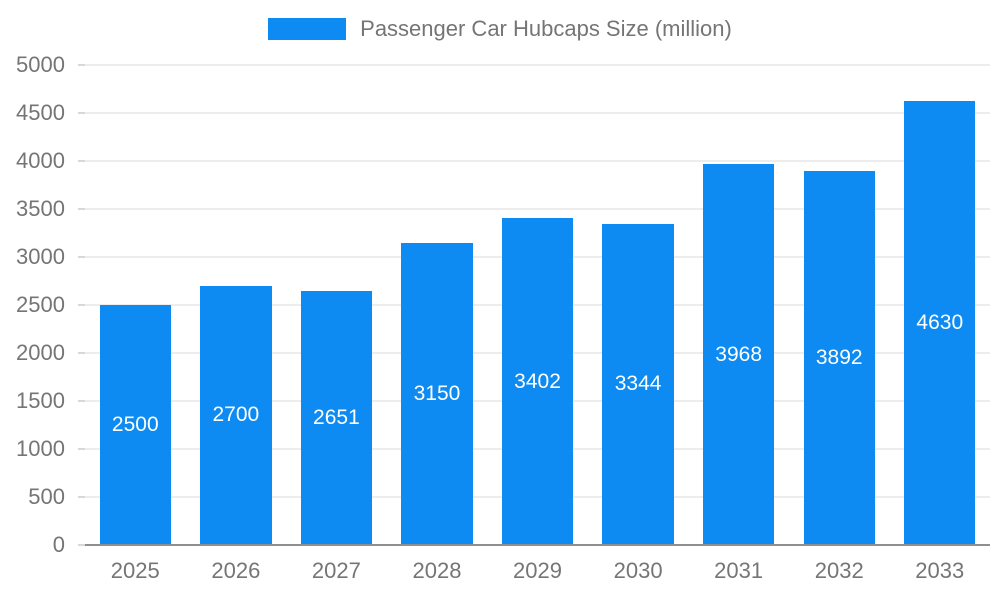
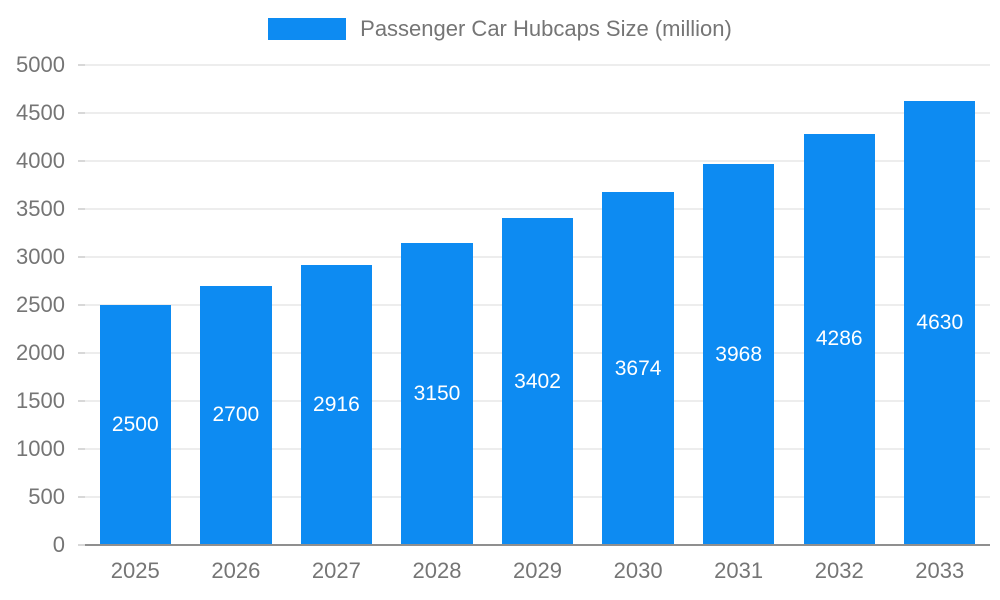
2027: 2651 -> 2916
2030: 3344 -> 3674
2032: 3892 -> 4286
